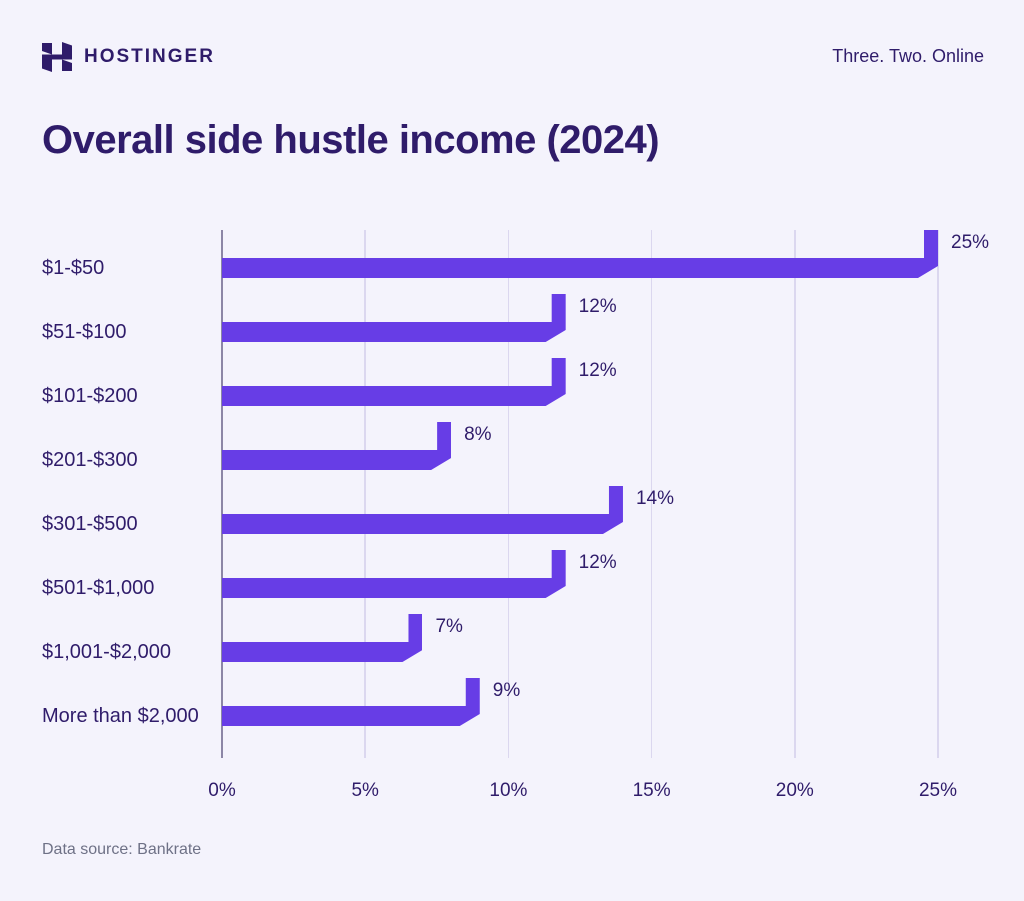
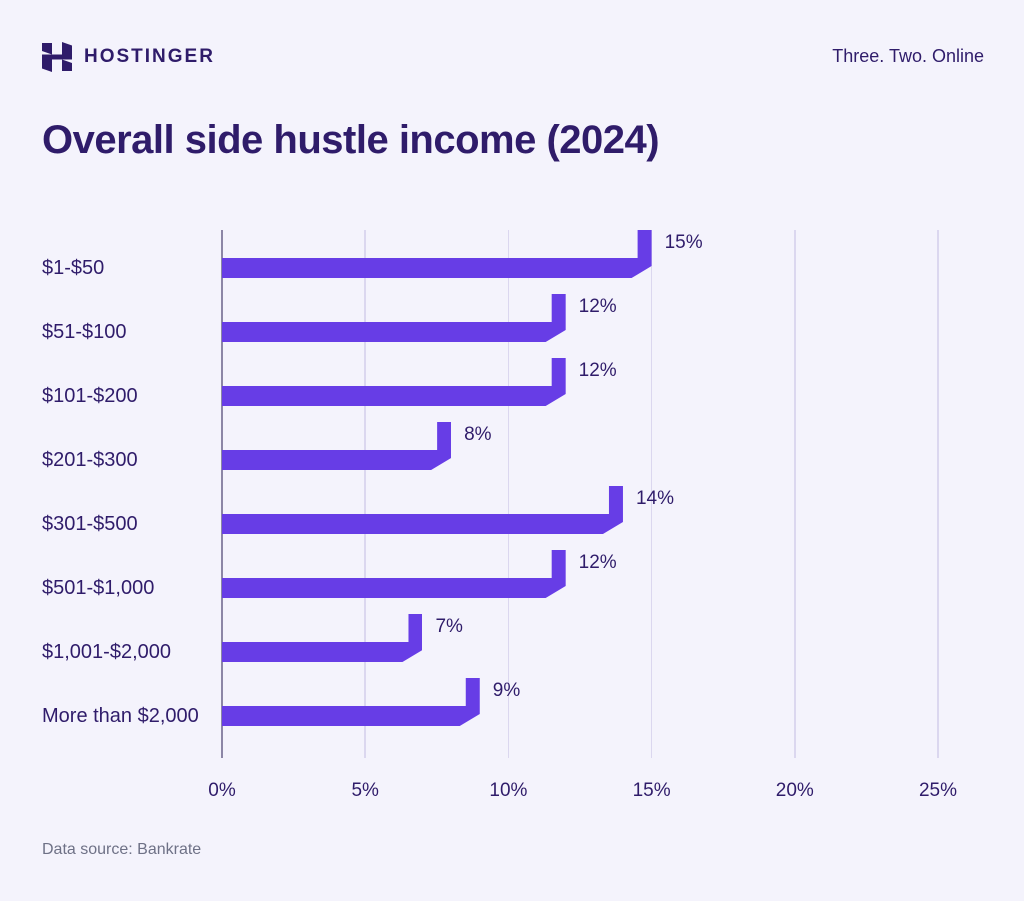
$1-$50: 25% -> 15%
